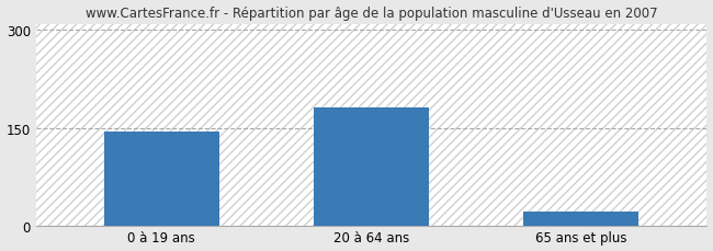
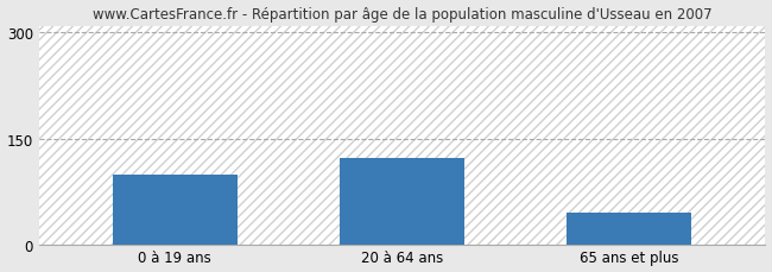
0 à 19 ans: 144 -> 98
20 à 64 ans: 182 -> 122
65 ans et plus: 21 -> 44
